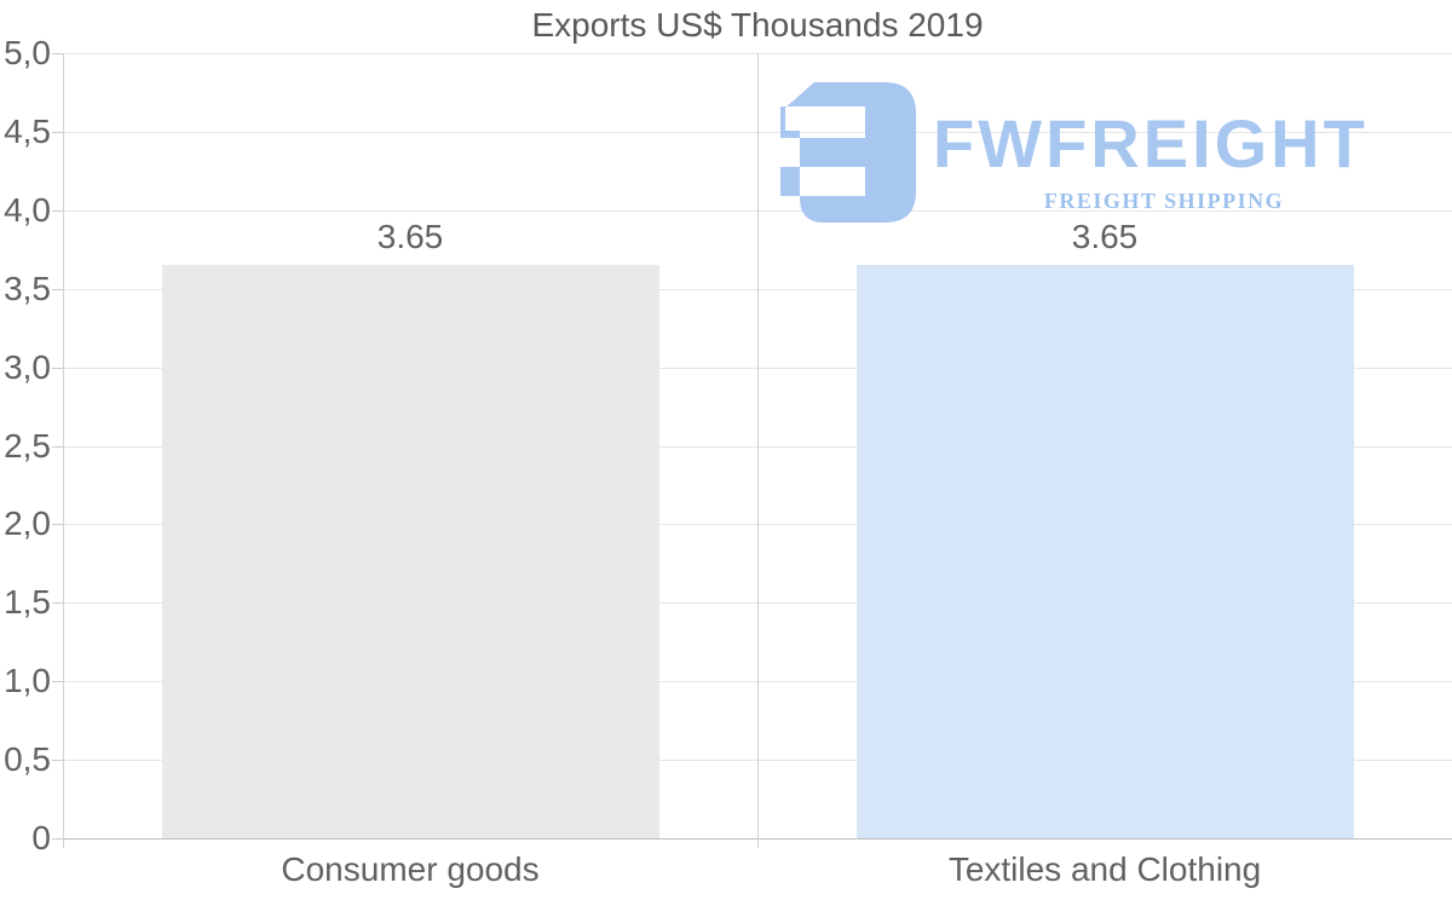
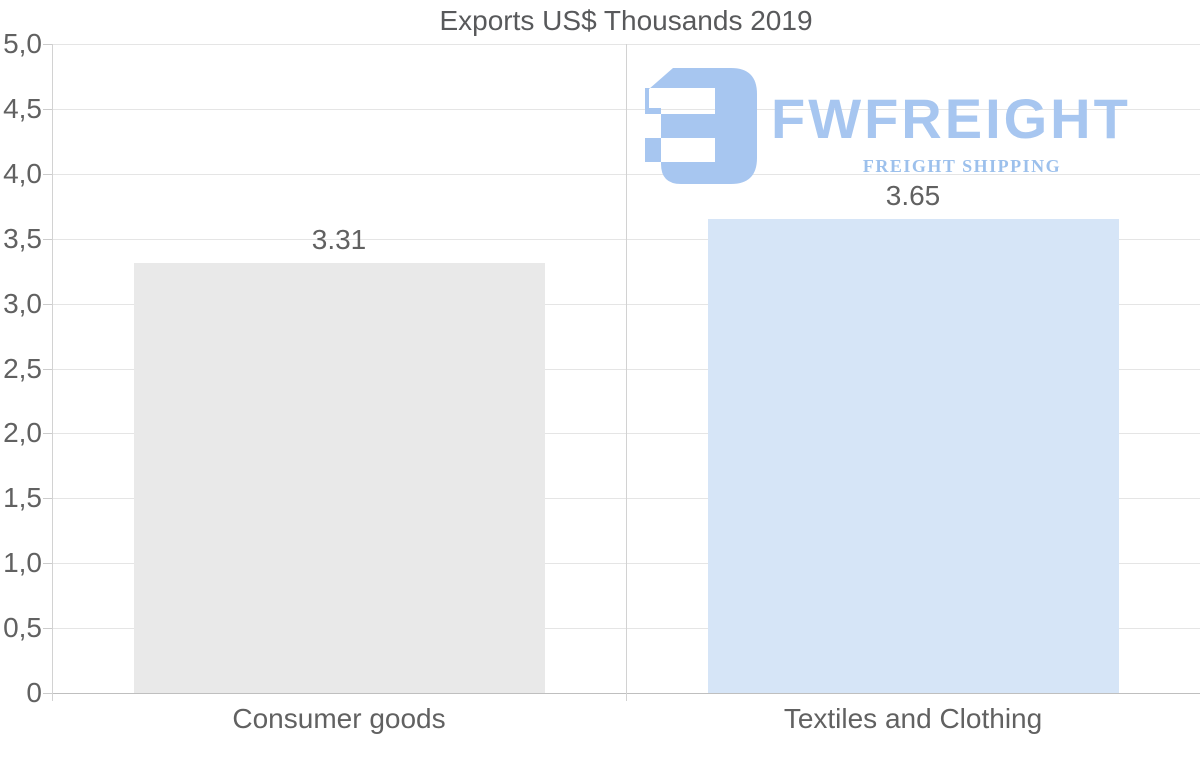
Consumer goods: 3.65 -> 3.31
